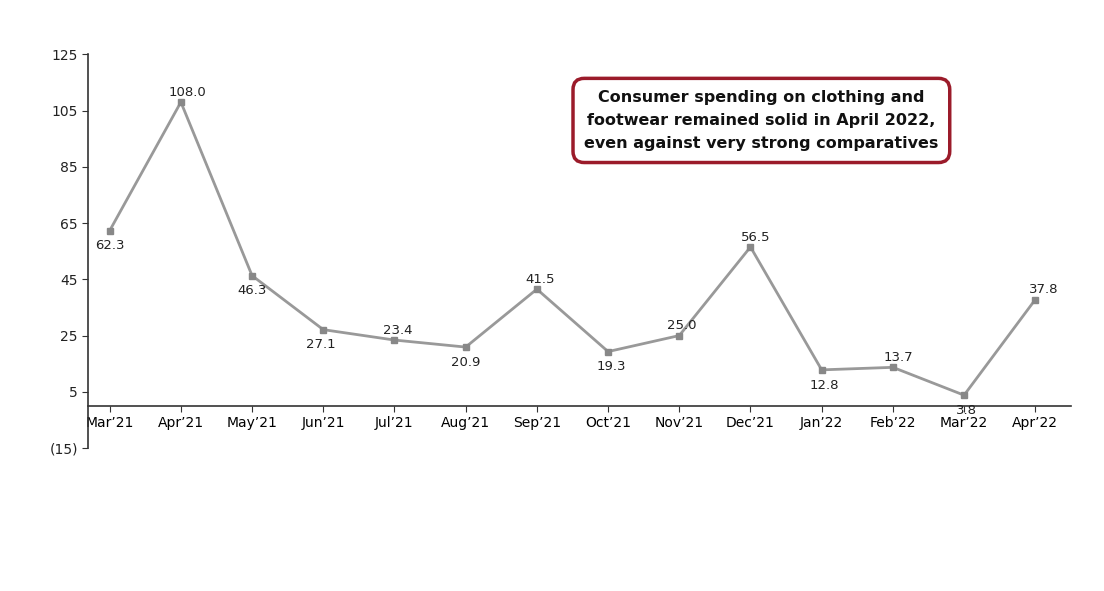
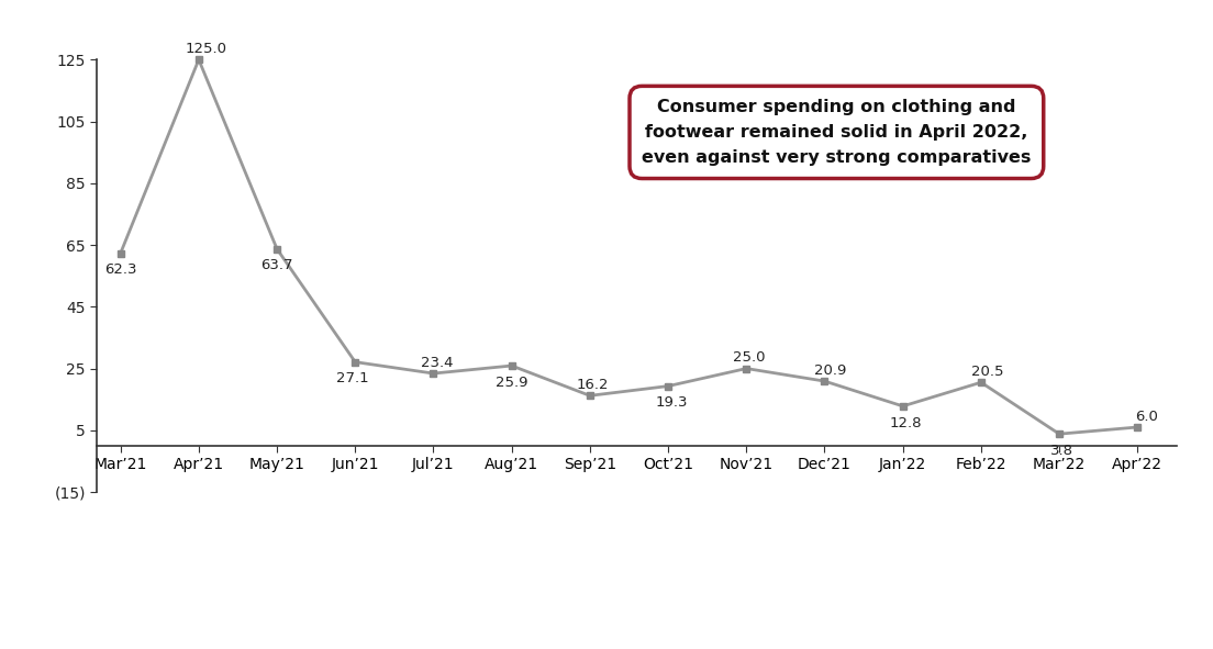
Apr’21: 108.0 -> 125.0
May’21: 46.3 -> 63.7
Aug’21: 20.9 -> 25.9
Sep’21: 41.5 -> 16.2
Dec’21: 56.5 -> 20.9
Feb’22: 13.7 -> 20.5
Apr’22: 37.8 -> 6.0
